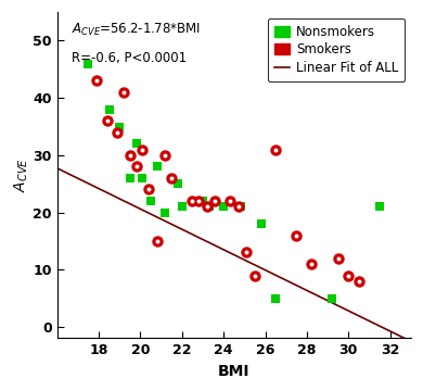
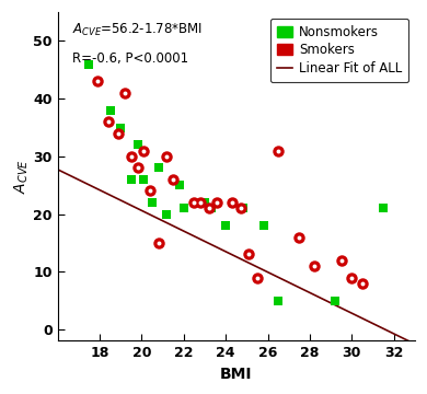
Nonsmokers/24: 21 -> 18
